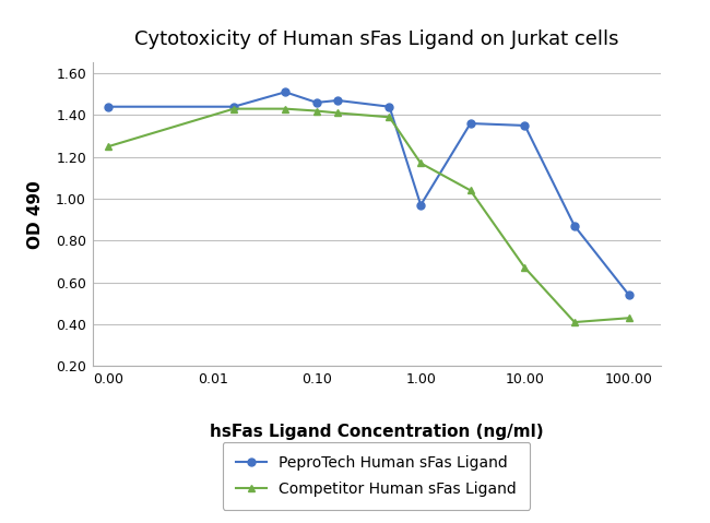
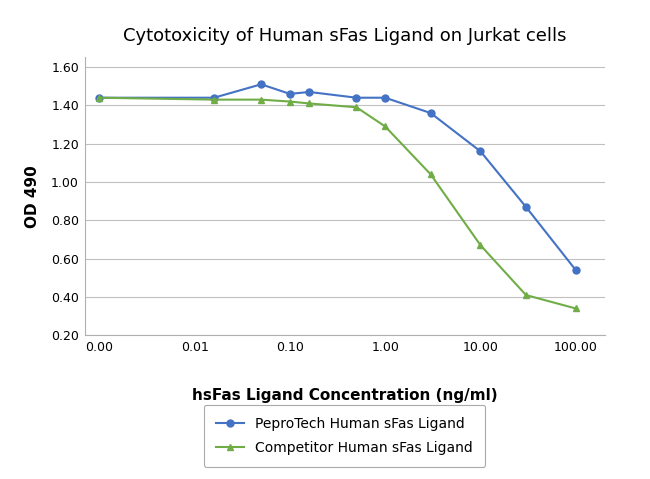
Competitor Human sFas Ligand/0.00: 1.25 -> 1.44
PeproTech Human sFas Ligand/1.00: 0.97 -> 1.44
Competitor Human sFas Ligand/1.00: 1.17 -> 1.29
PeproTech Human sFas Ligand/10.00: 1.35 -> 1.16
Competitor Human sFas Ligand/100.00: 0.43 -> 0.34
